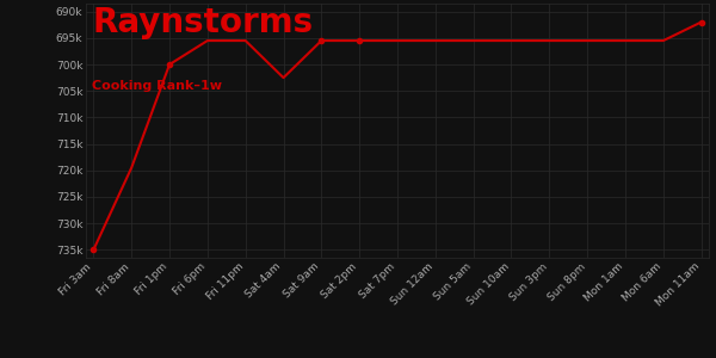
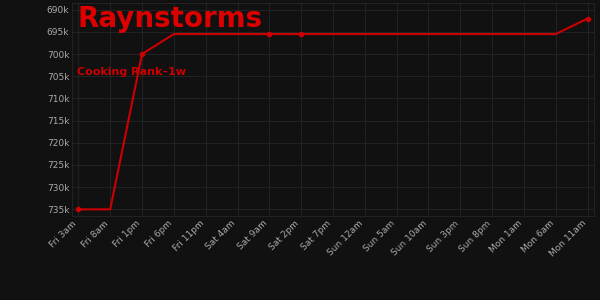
Fri 8am: 719.5k -> 735.0k
Sat 4am: 702.5k -> 695.5k
